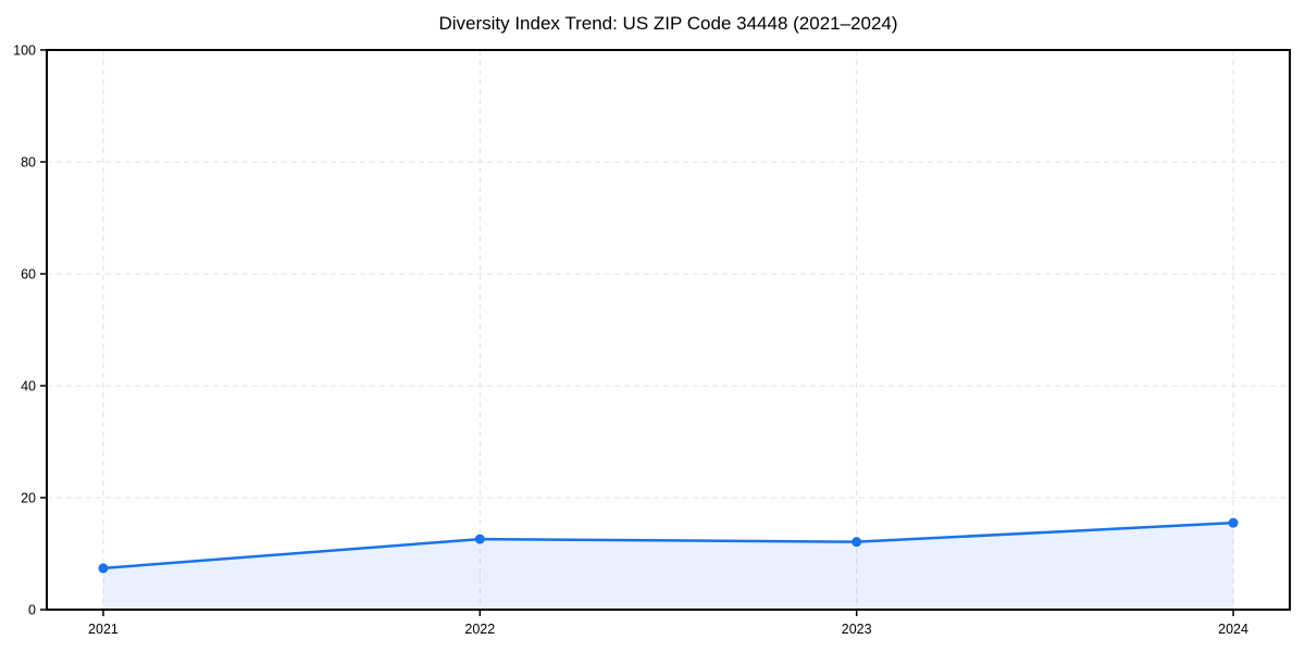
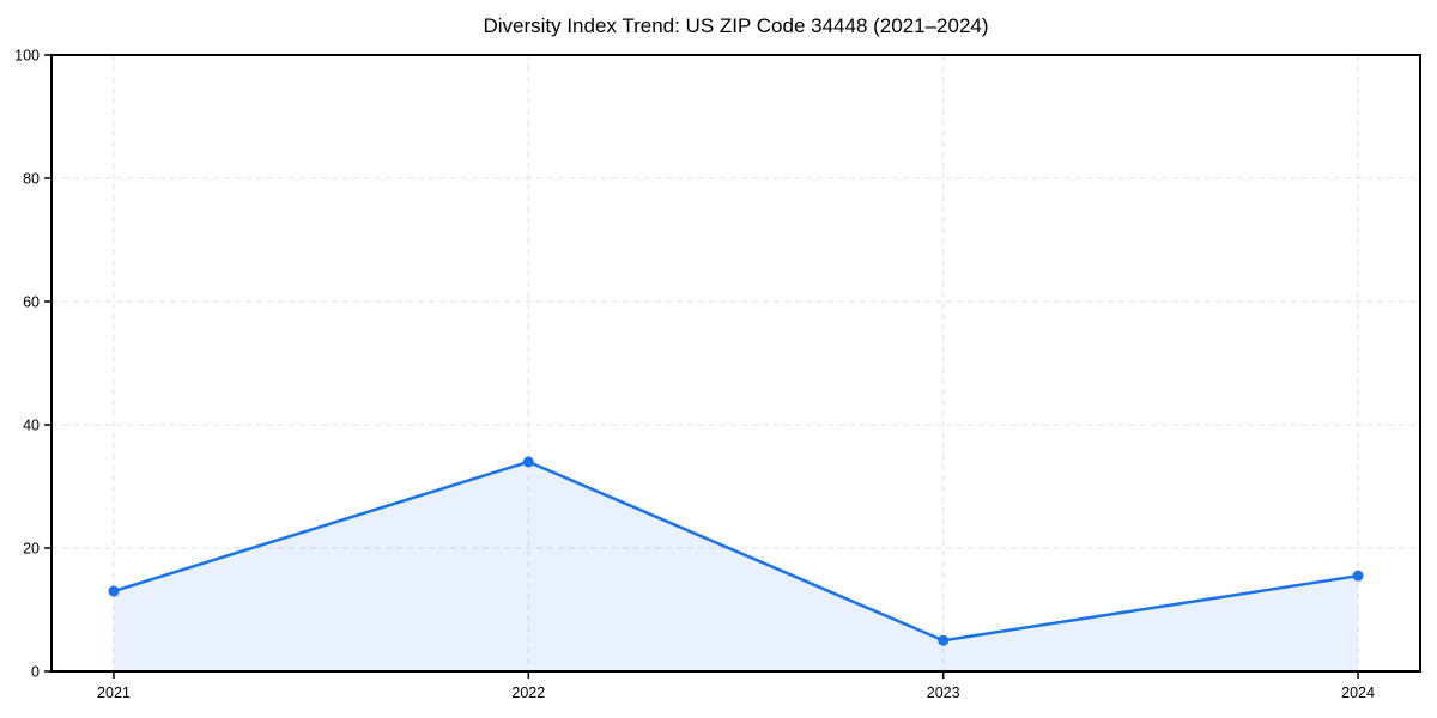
2021: 7 -> 13
2022: 13 -> 34
2023: 12 -> 5
